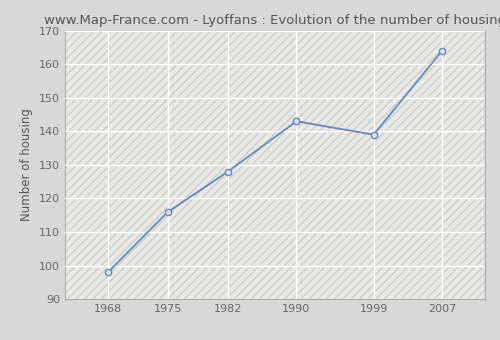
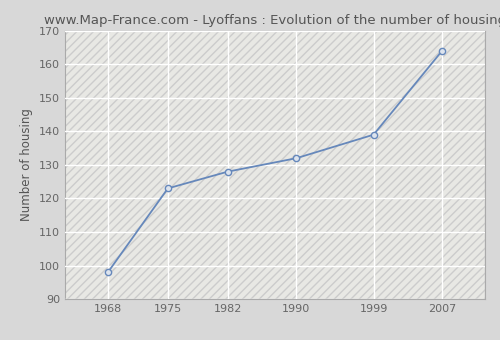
1975: 116 -> 123
1990: 143 -> 132
